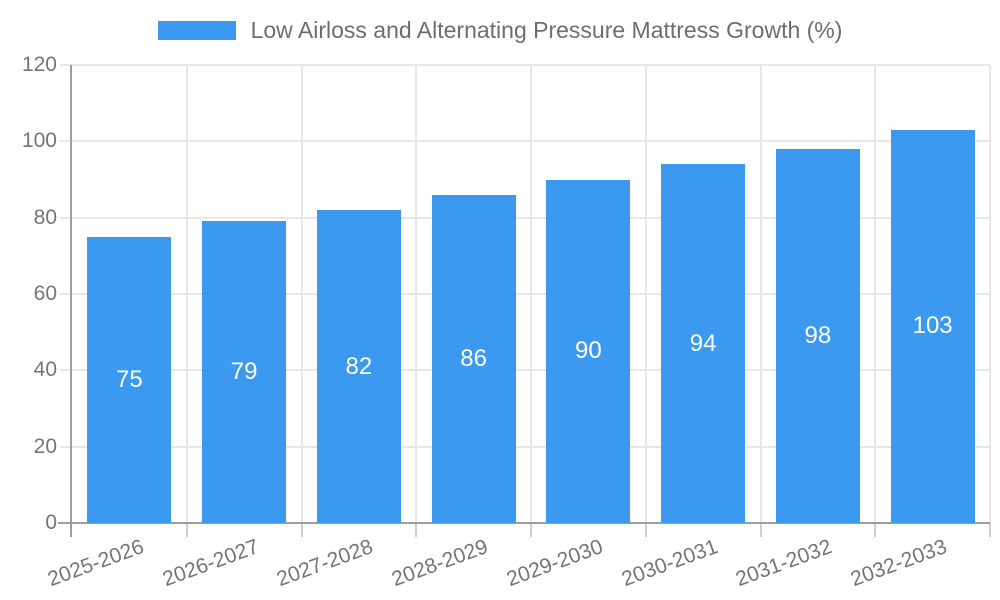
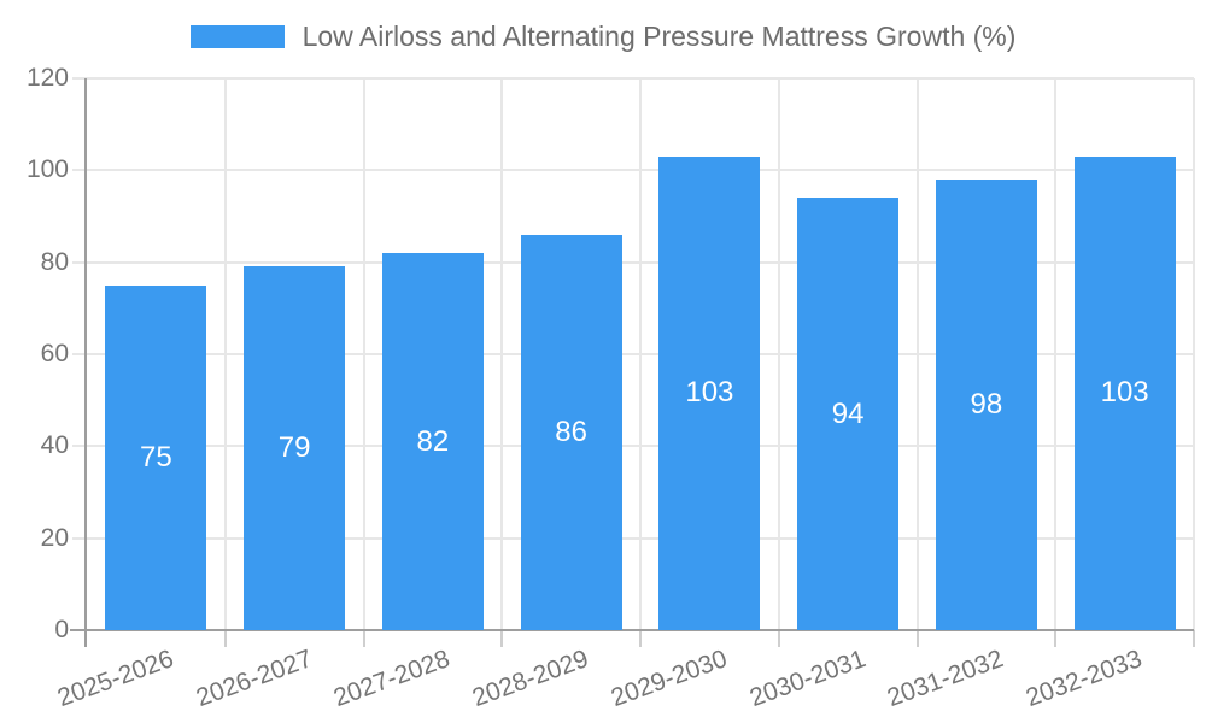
2029-2030: 90 -> 103
